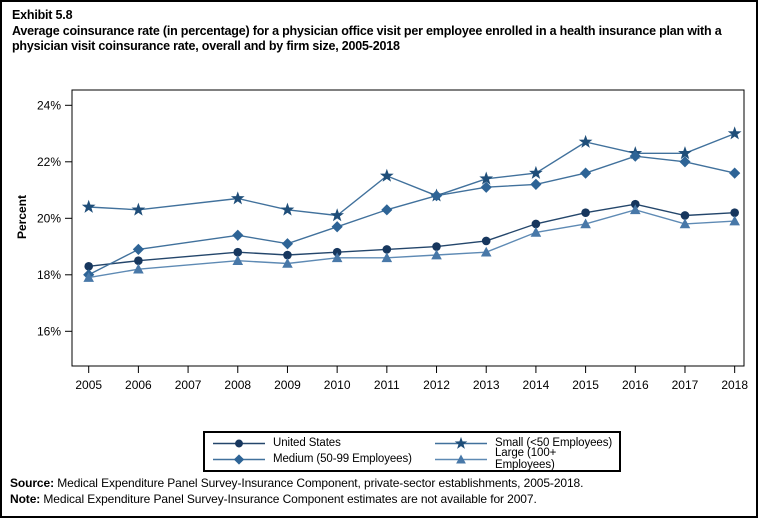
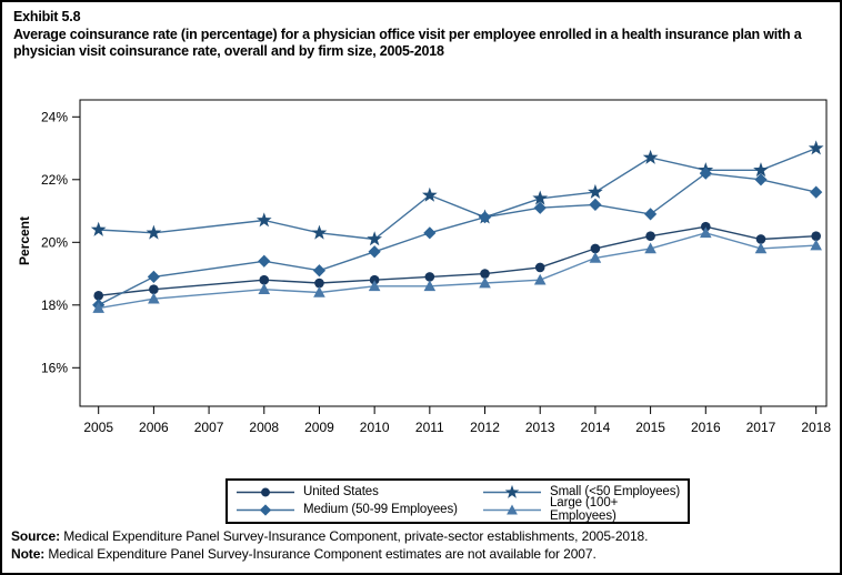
Medium (50-99 Employees)/2015: 21.6% -> 20.9%
